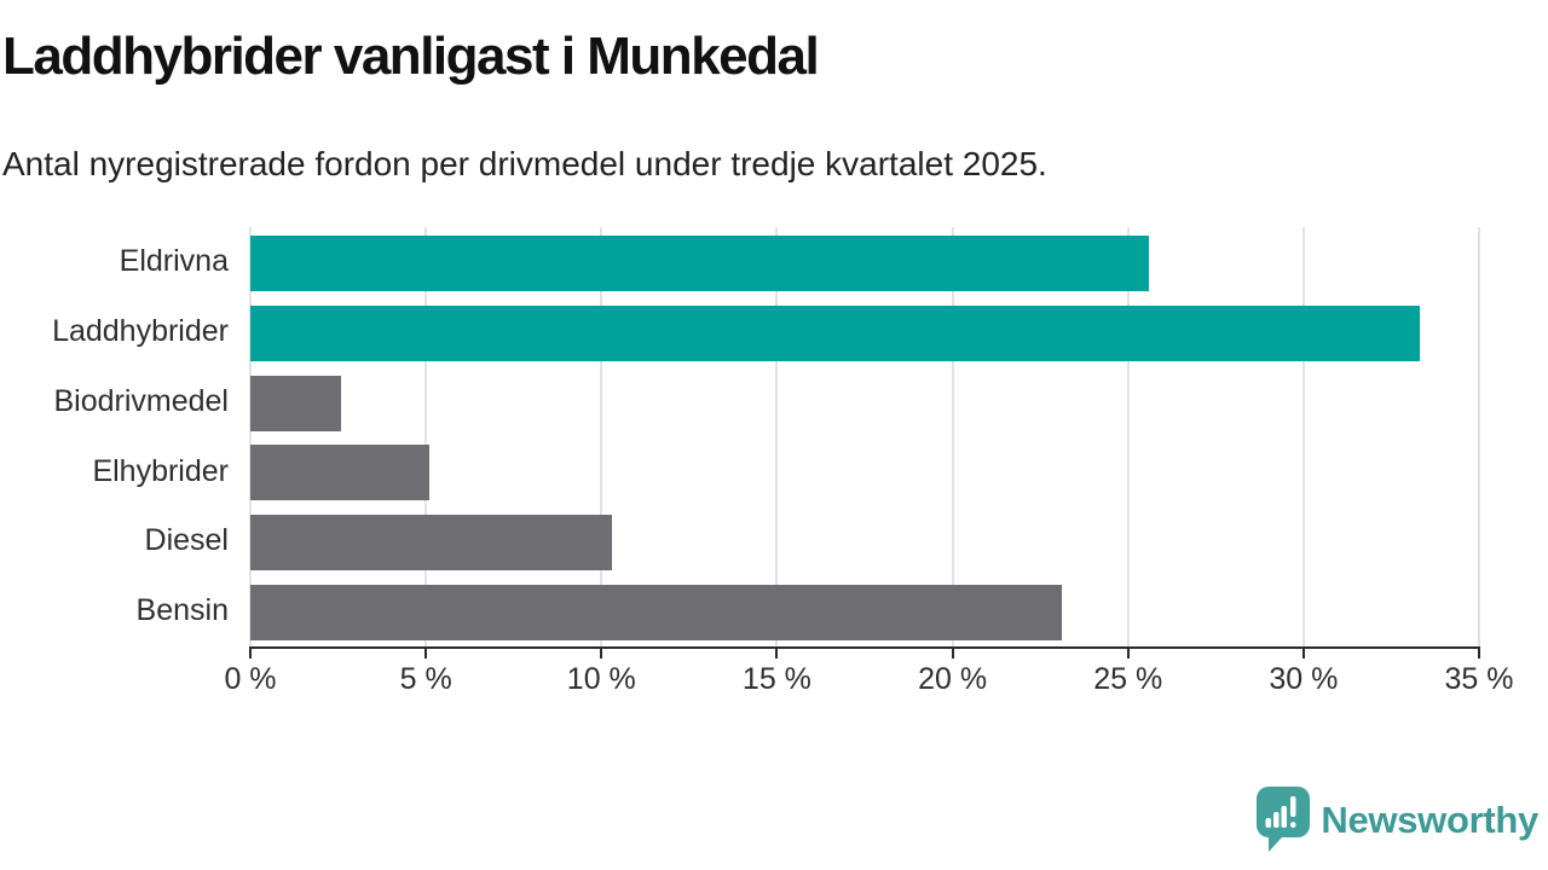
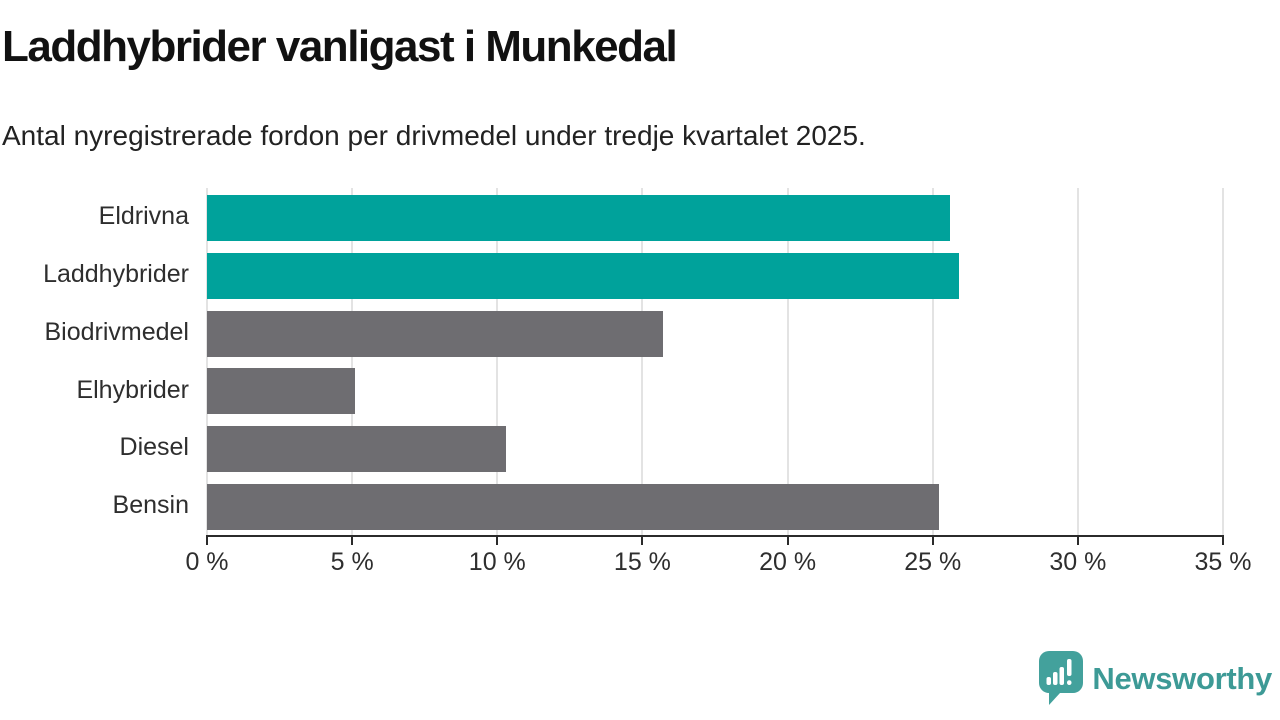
Laddhybrider: 33.3% -> 25.9%
Biodrivmedel: 2.6% -> 15.7%
Bensin: 23.1% -> 25.2%
